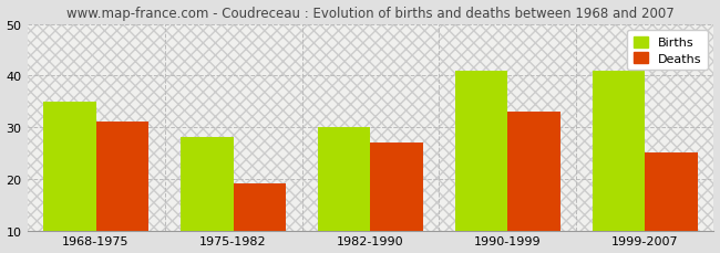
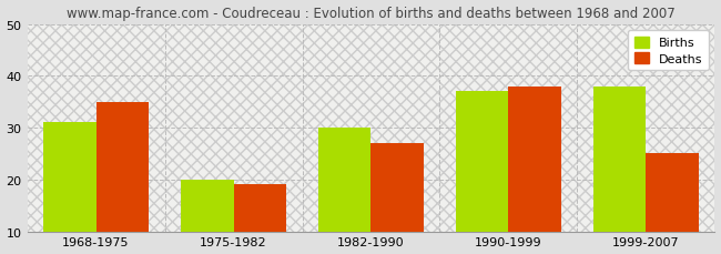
Births/1968-1975: 35 -> 31
Deaths/1968-1975: 31 -> 35
Births/1975-1982: 28 -> 20
Births/1990-1999: 41 -> 37
Deaths/1990-1999: 33 -> 38
Births/1999-2007: 41 -> 38
